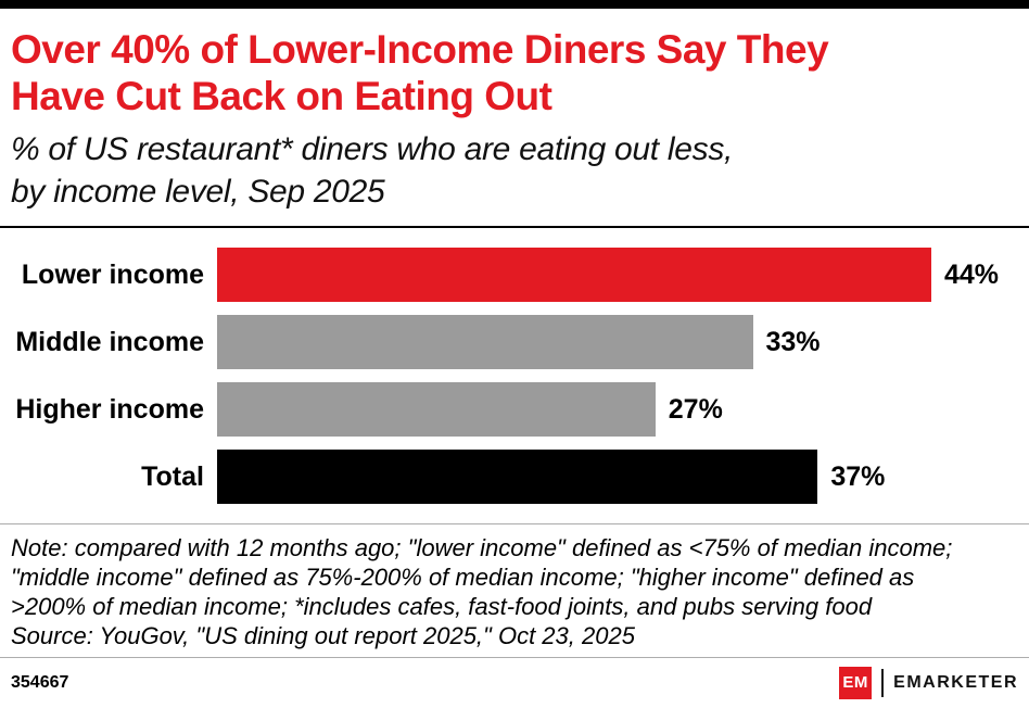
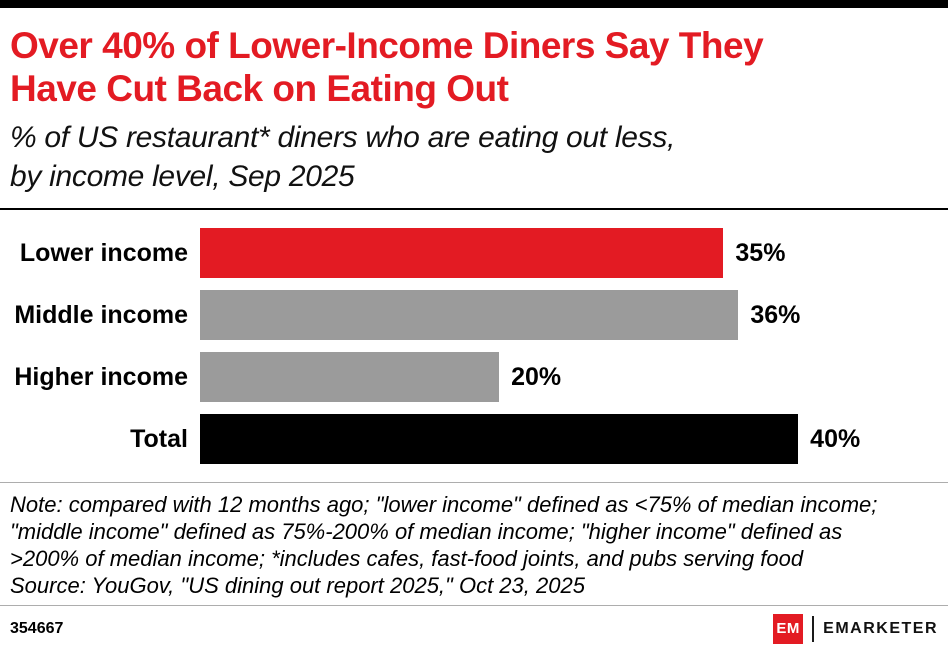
Lower income: 44% -> 35%
Middle income: 33% -> 36%
Higher income: 27% -> 20%
Total: 37% -> 40%
